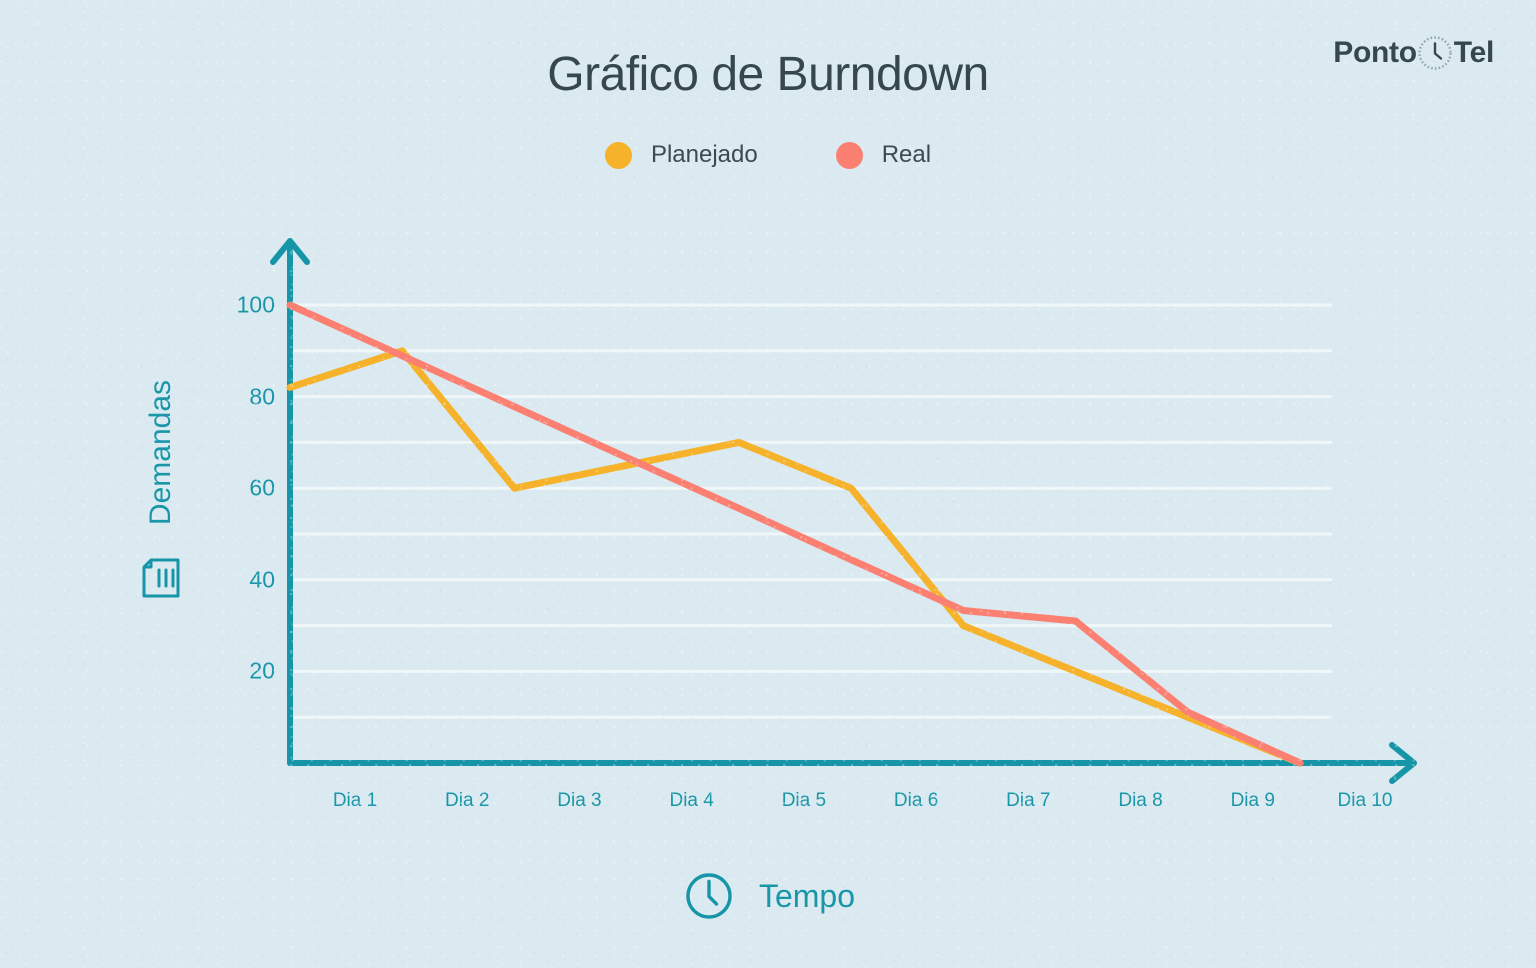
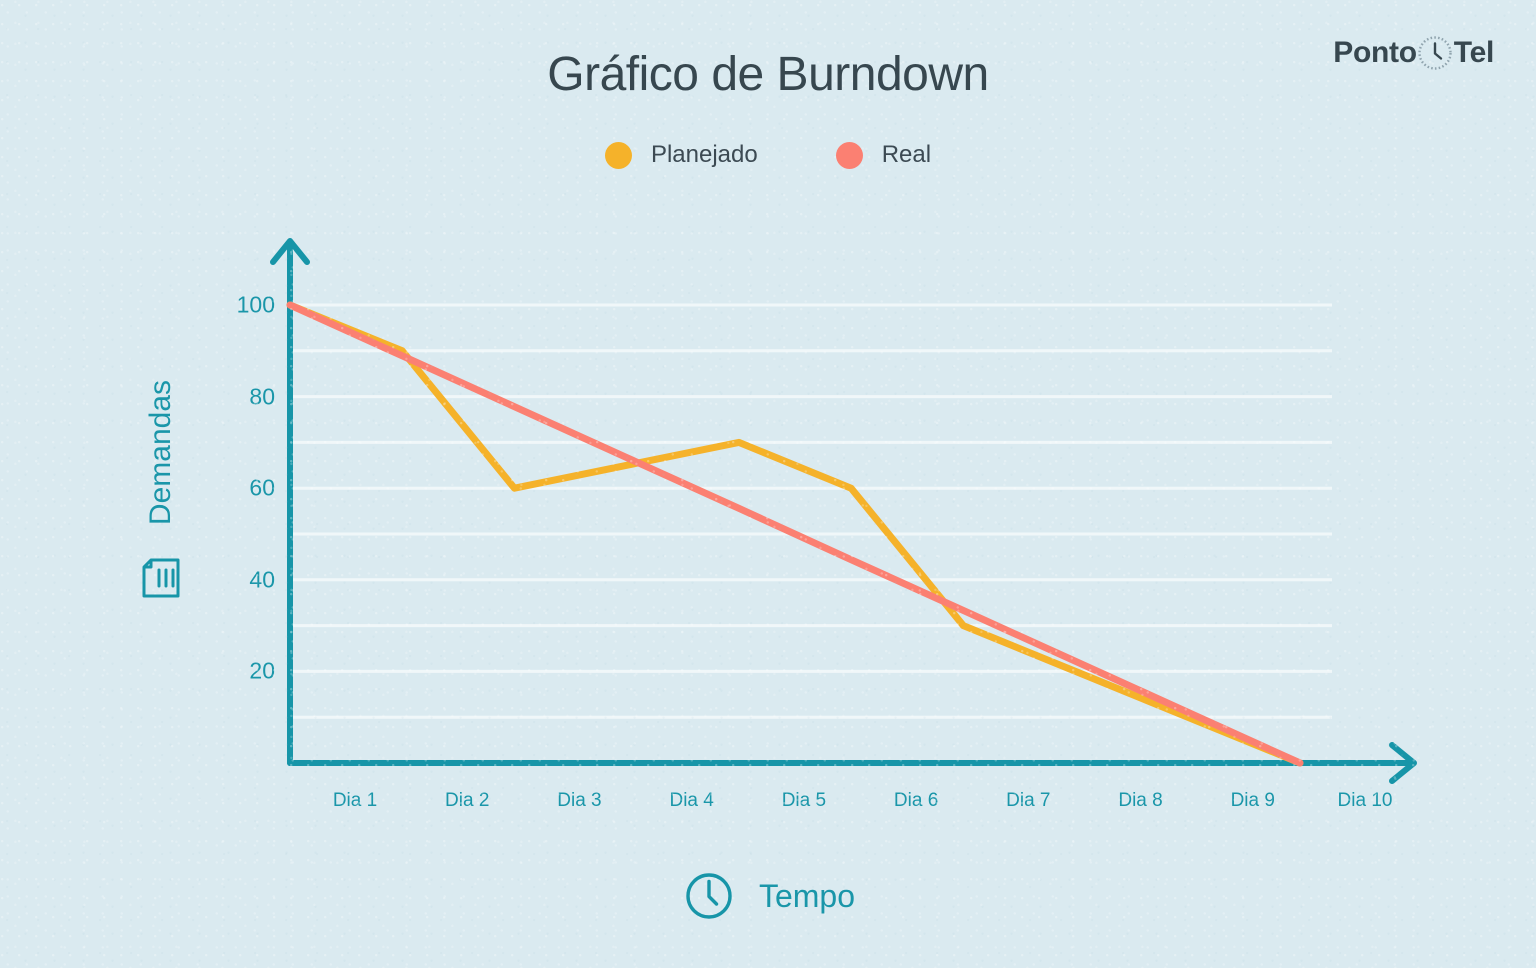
Planejado/Dia 1: 82 -> 100
Real/Dia 8: 31 -> 22
